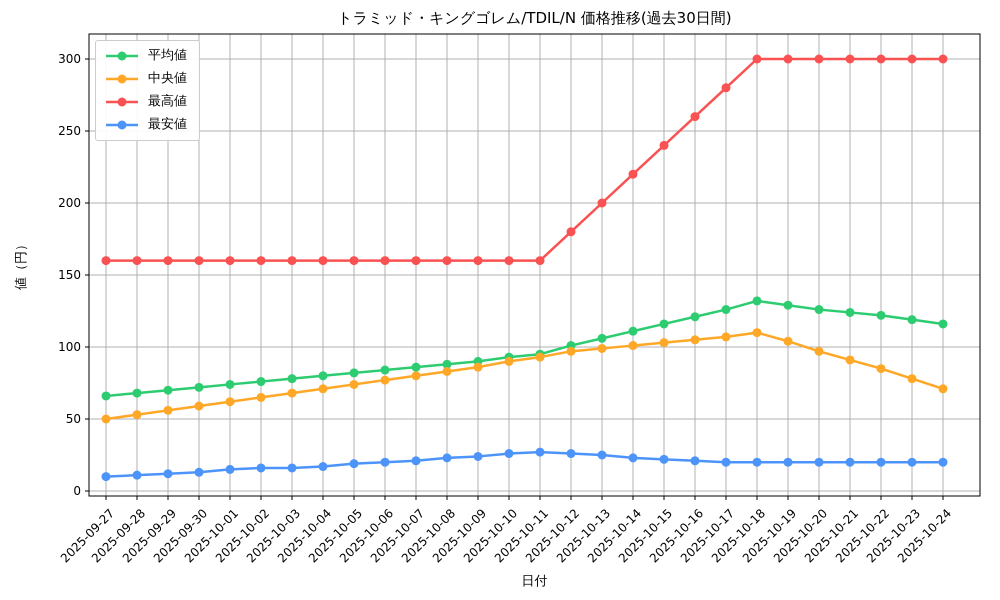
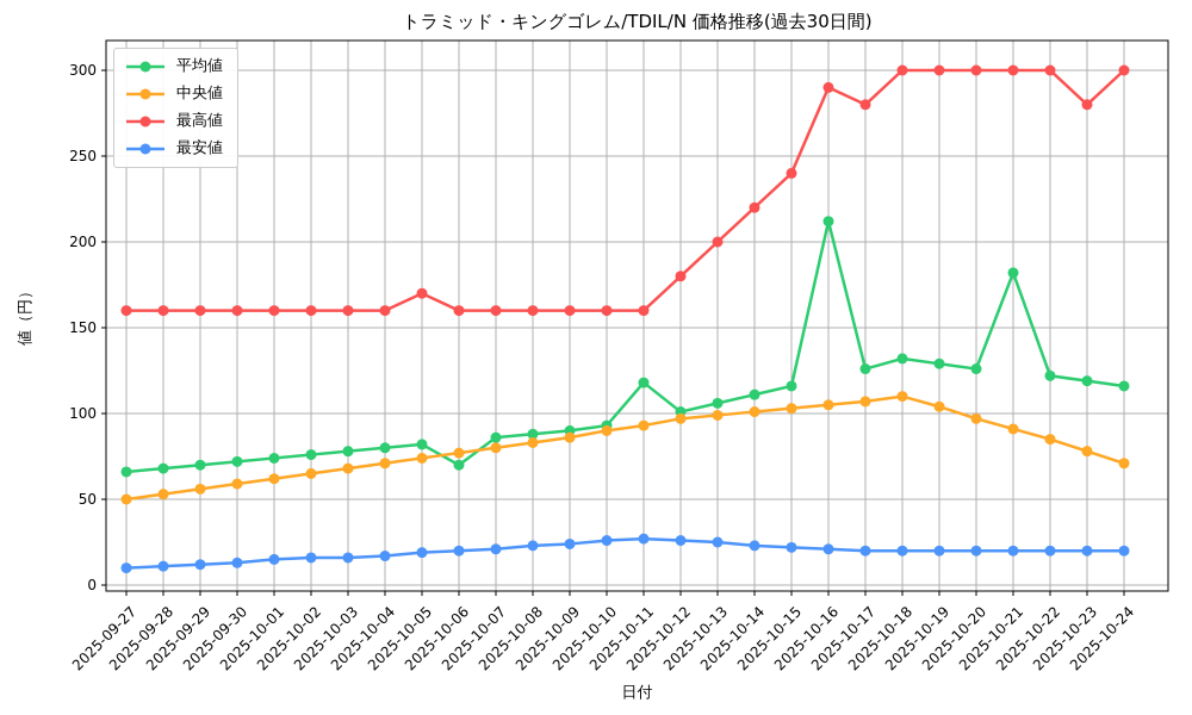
最高値/2025-10-05: 160 -> 170
平均値/2025-10-06: 84 -> 70
平均値/2025-10-11: 95 -> 118
平均値/2025-10-16: 121 -> 212
最高値/2025-10-16: 260 -> 290
平均値/2025-10-21: 124 -> 182
最高値/2025-10-23: 300 -> 280
